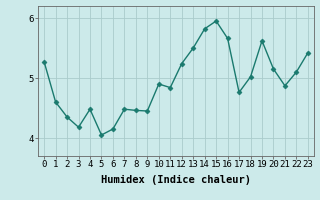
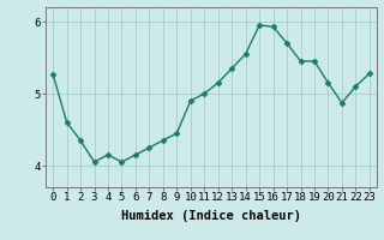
3: 4.18 -> 4.05
4: 4.48 -> 4.15
7: 4.48 -> 4.25
8: 4.46 -> 4.35
11: 4.84 -> 5.00
12: 5.24 -> 5.15
13: 5.50 -> 5.35
14: 5.82 -> 5.55
16: 5.66 -> 5.93
17: 4.76 -> 5.70
18: 5.02 -> 5.45
19: 5.62 -> 5.45
23: 5.42 -> 5.28
